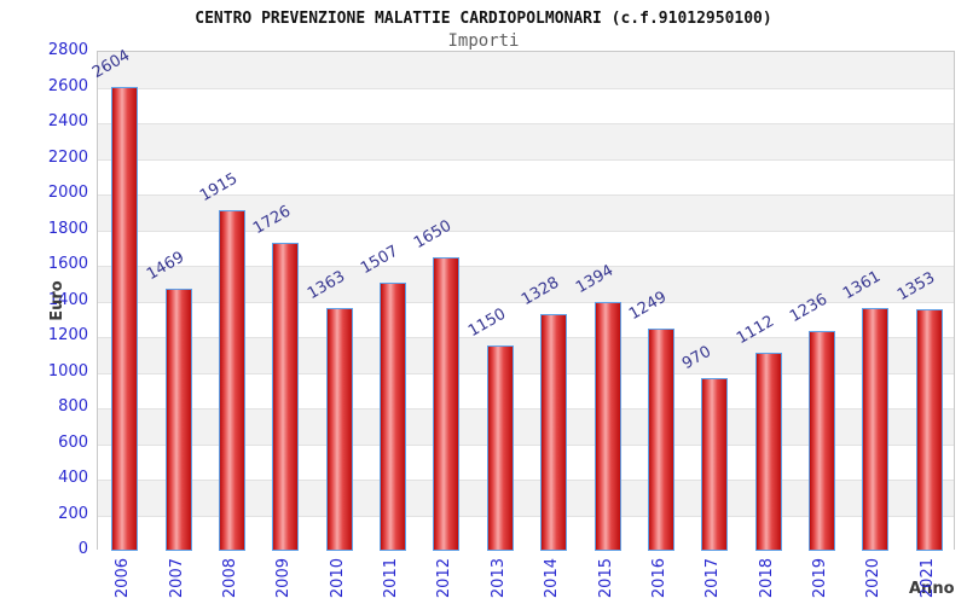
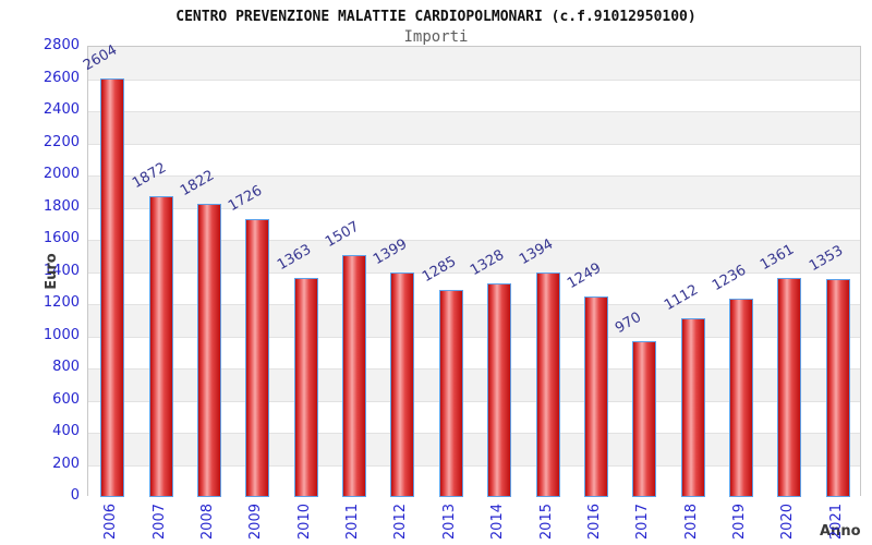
2007: 1469 -> 1872
2008: 1915 -> 1822
2012: 1650 -> 1399
2013: 1150 -> 1285
